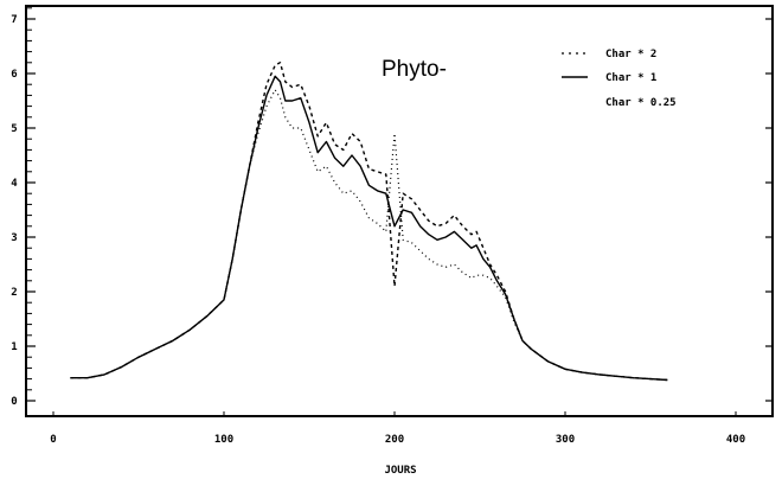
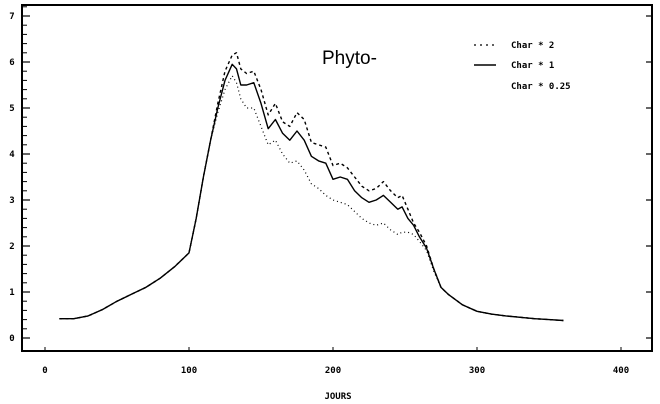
Char * 2/200: 2.1 -> 3.8
Char * 1/200: 3.2 -> 3.5
Char * 0.25/200: 4.9 -> 3.0
